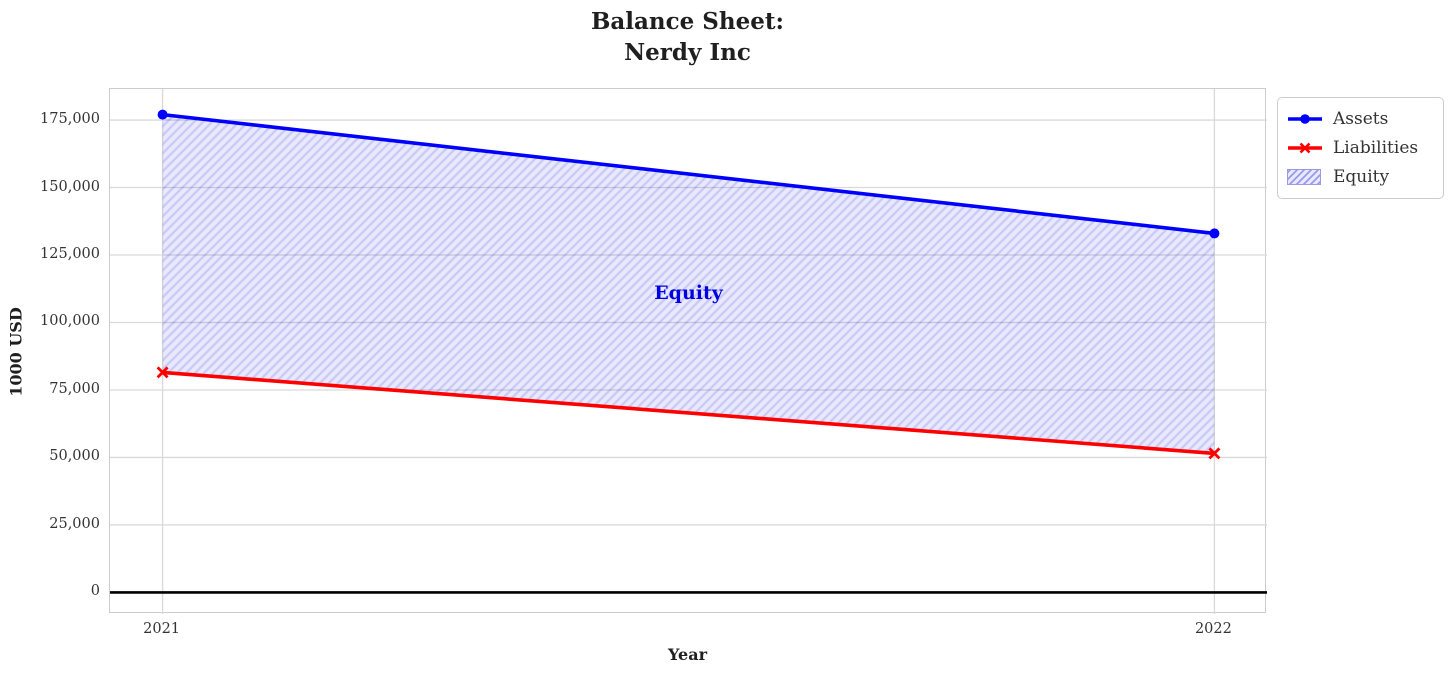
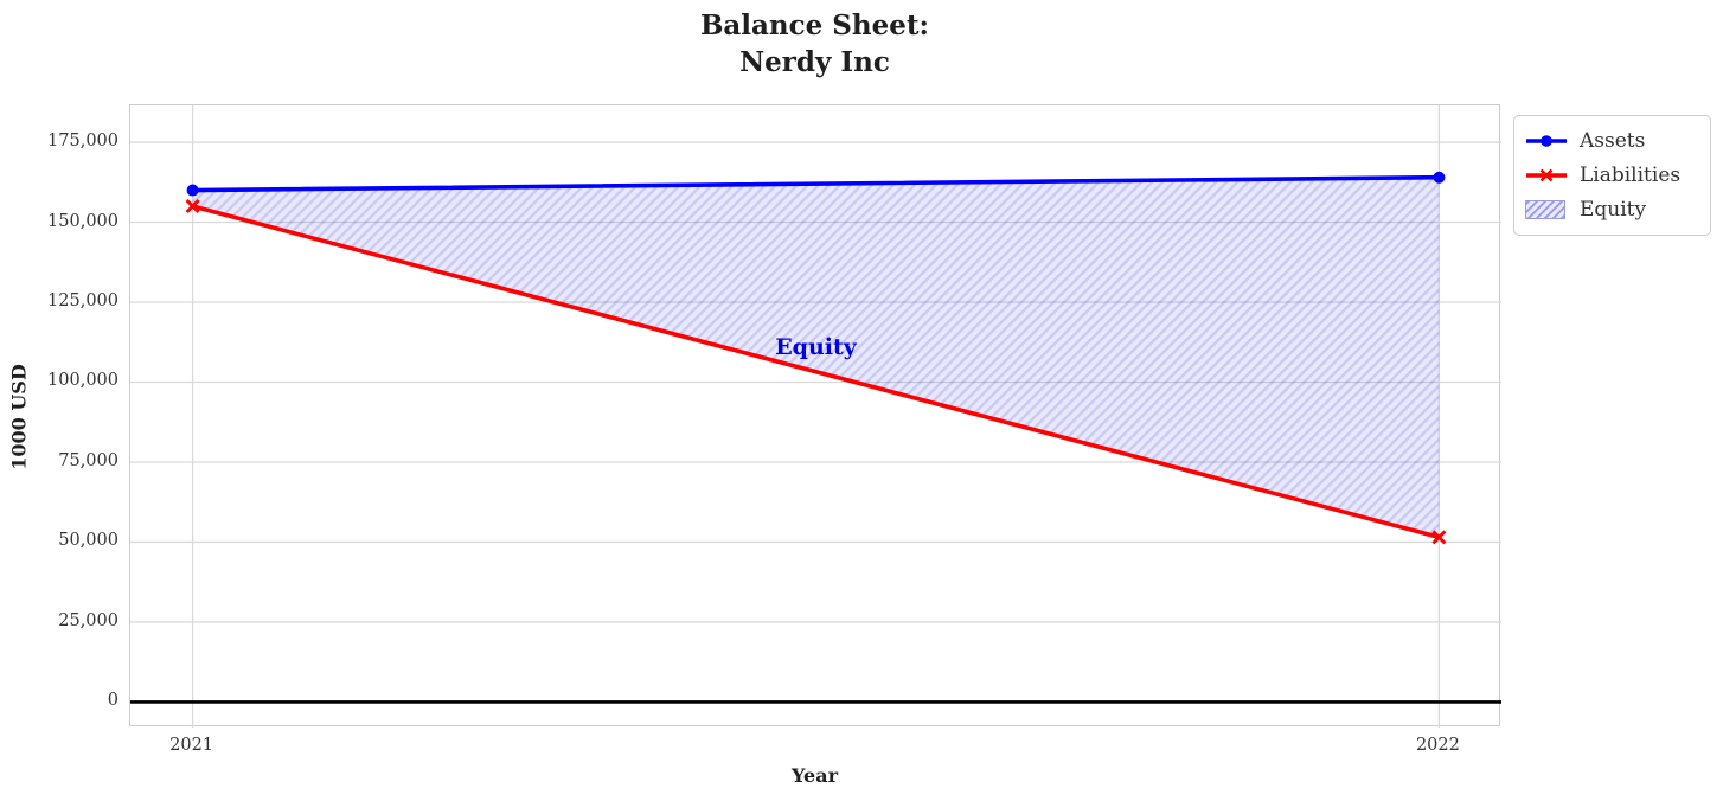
Assets/2021: 177000 -> 160000
Liabilities/2021: 82000 -> 155000
Assets/2022: 133000 -> 164000
